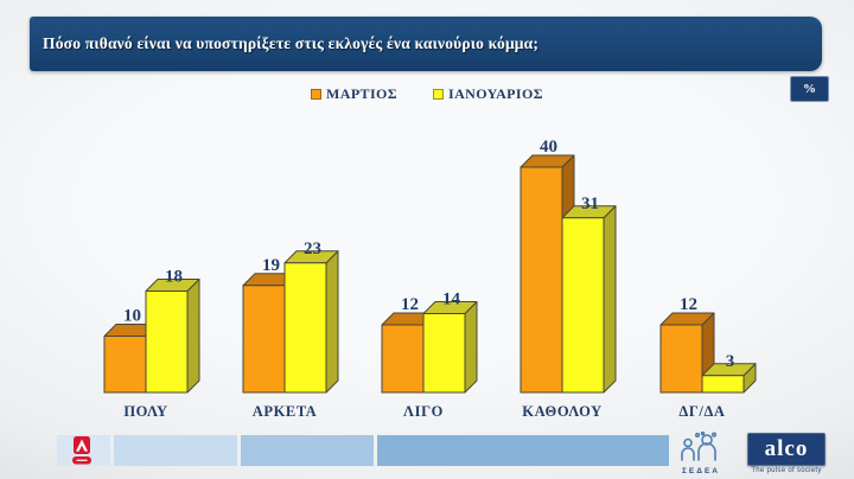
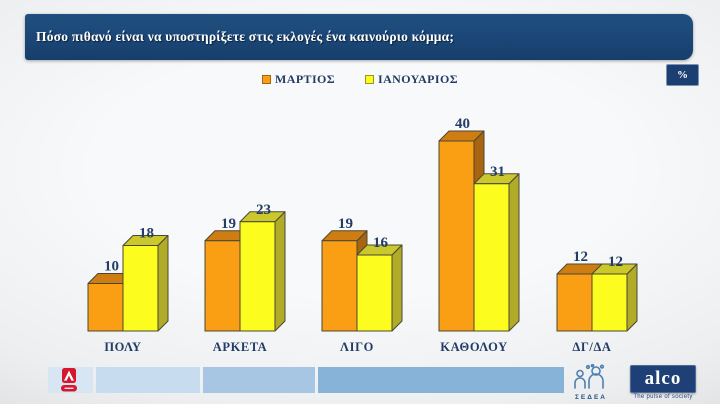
ΜΑΡΤΙΟΣ/ΛΙΓΟ: 12 -> 19
ΙΑΝΟΥΑΡΙΟΣ/ΛΙΓΟ: 14 -> 16
ΙΑΝΟΥΑΡΙΟΣ/ΔΓ/ΔΑ: 3 -> 12
